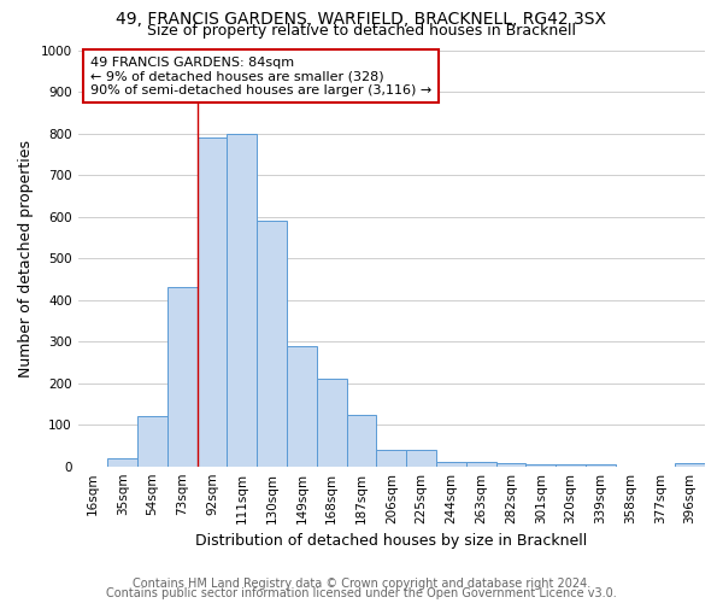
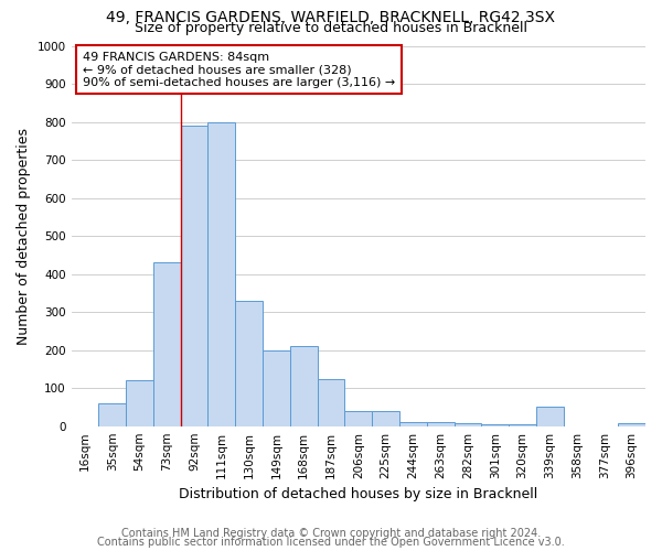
35sqm: 18 -> 60
130sqm: 590 -> 330
149sqm: 290 -> 200
339sqm: 5 -> 50
